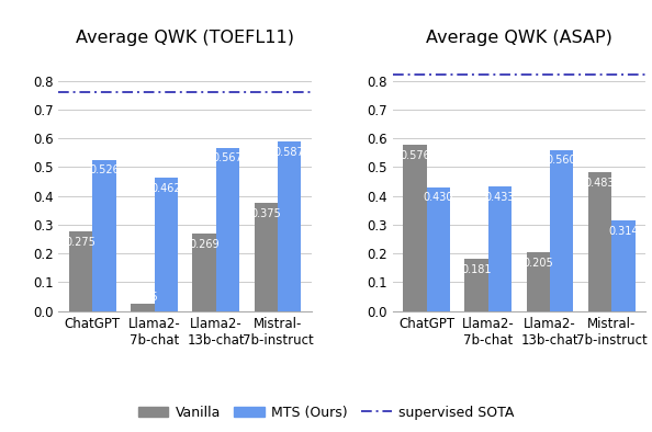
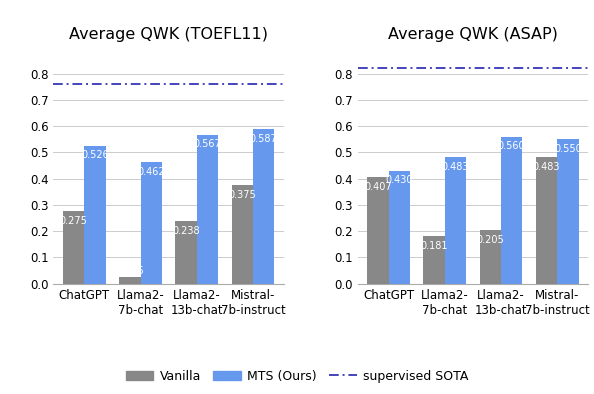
Average QWK (TOEFL11)/Vanilla/Llama2- 13b-chat: 0.269 -> 0.238
Average QWK (ASAP)/Vanilla/ChatGPT: 0.576 -> 0.407
Average QWK (ASAP)/MTS (Ours)/Llama2- 7b-chat: 0.433 -> 0.483
Average QWK (ASAP)/MTS (Ours)/Mistral- 7b-instruct: 0.314 -> 0.550
